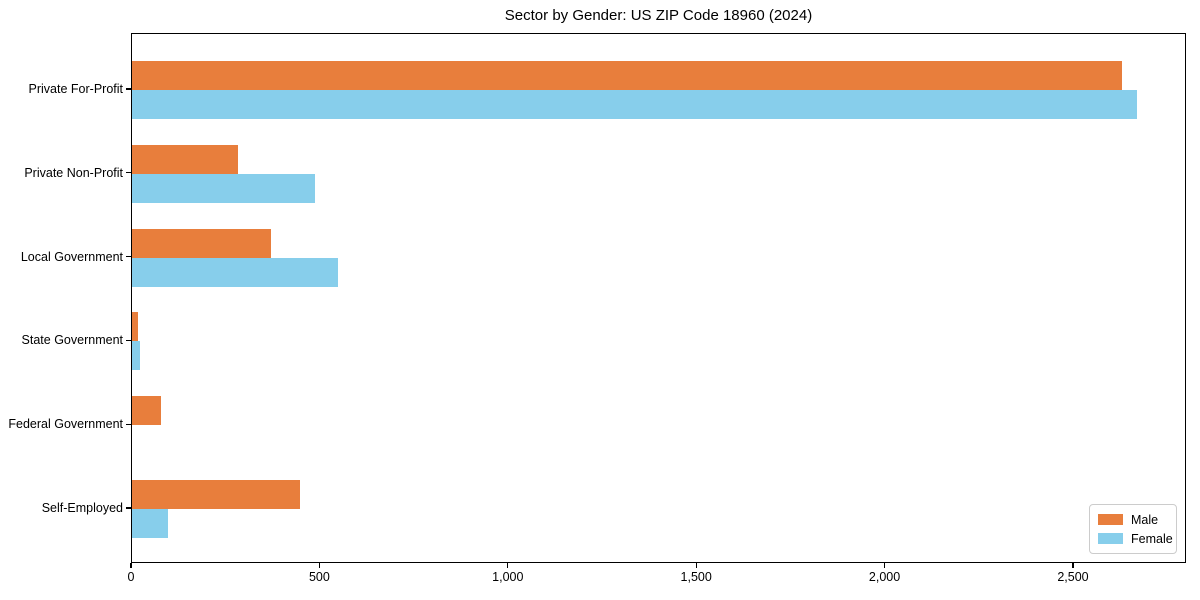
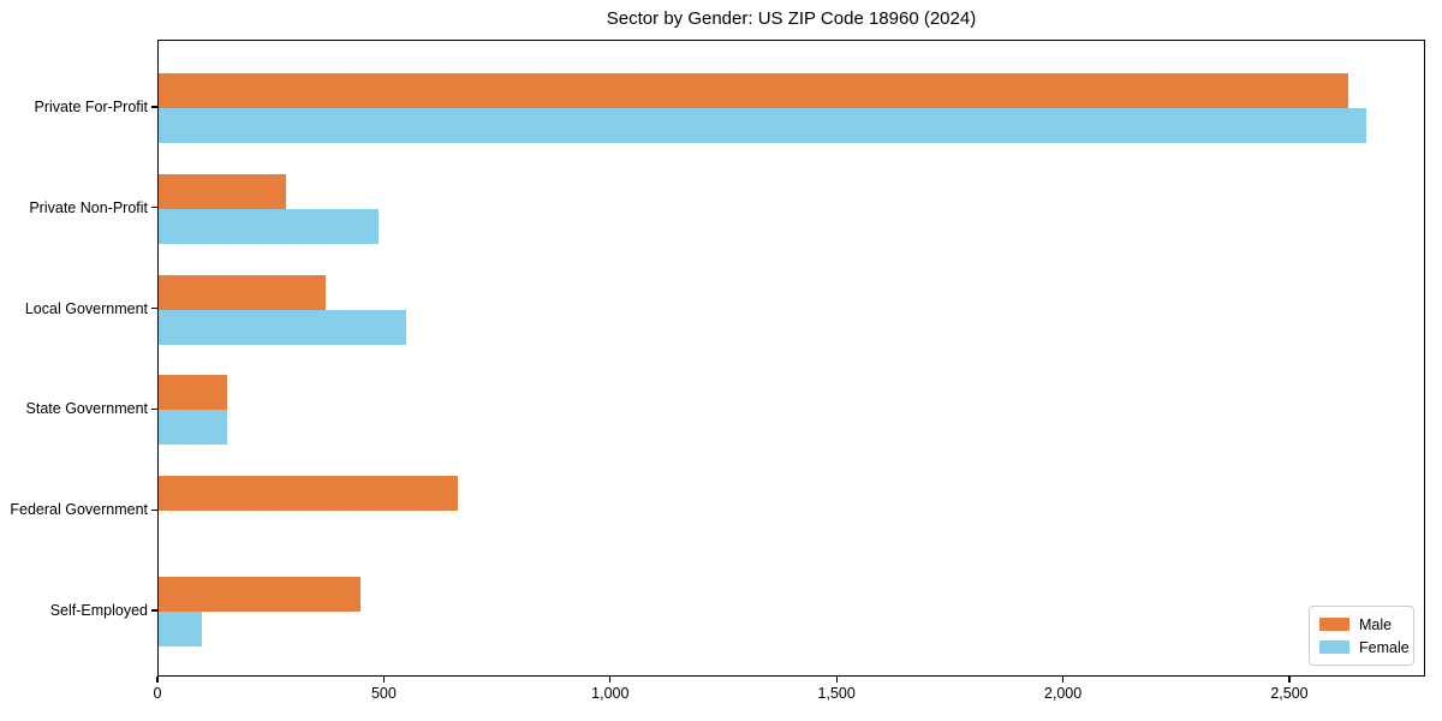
Male/State Government: 20 -> 150
Female/State Government: 20 -> 150
Male/Federal Government: 80 -> 660
